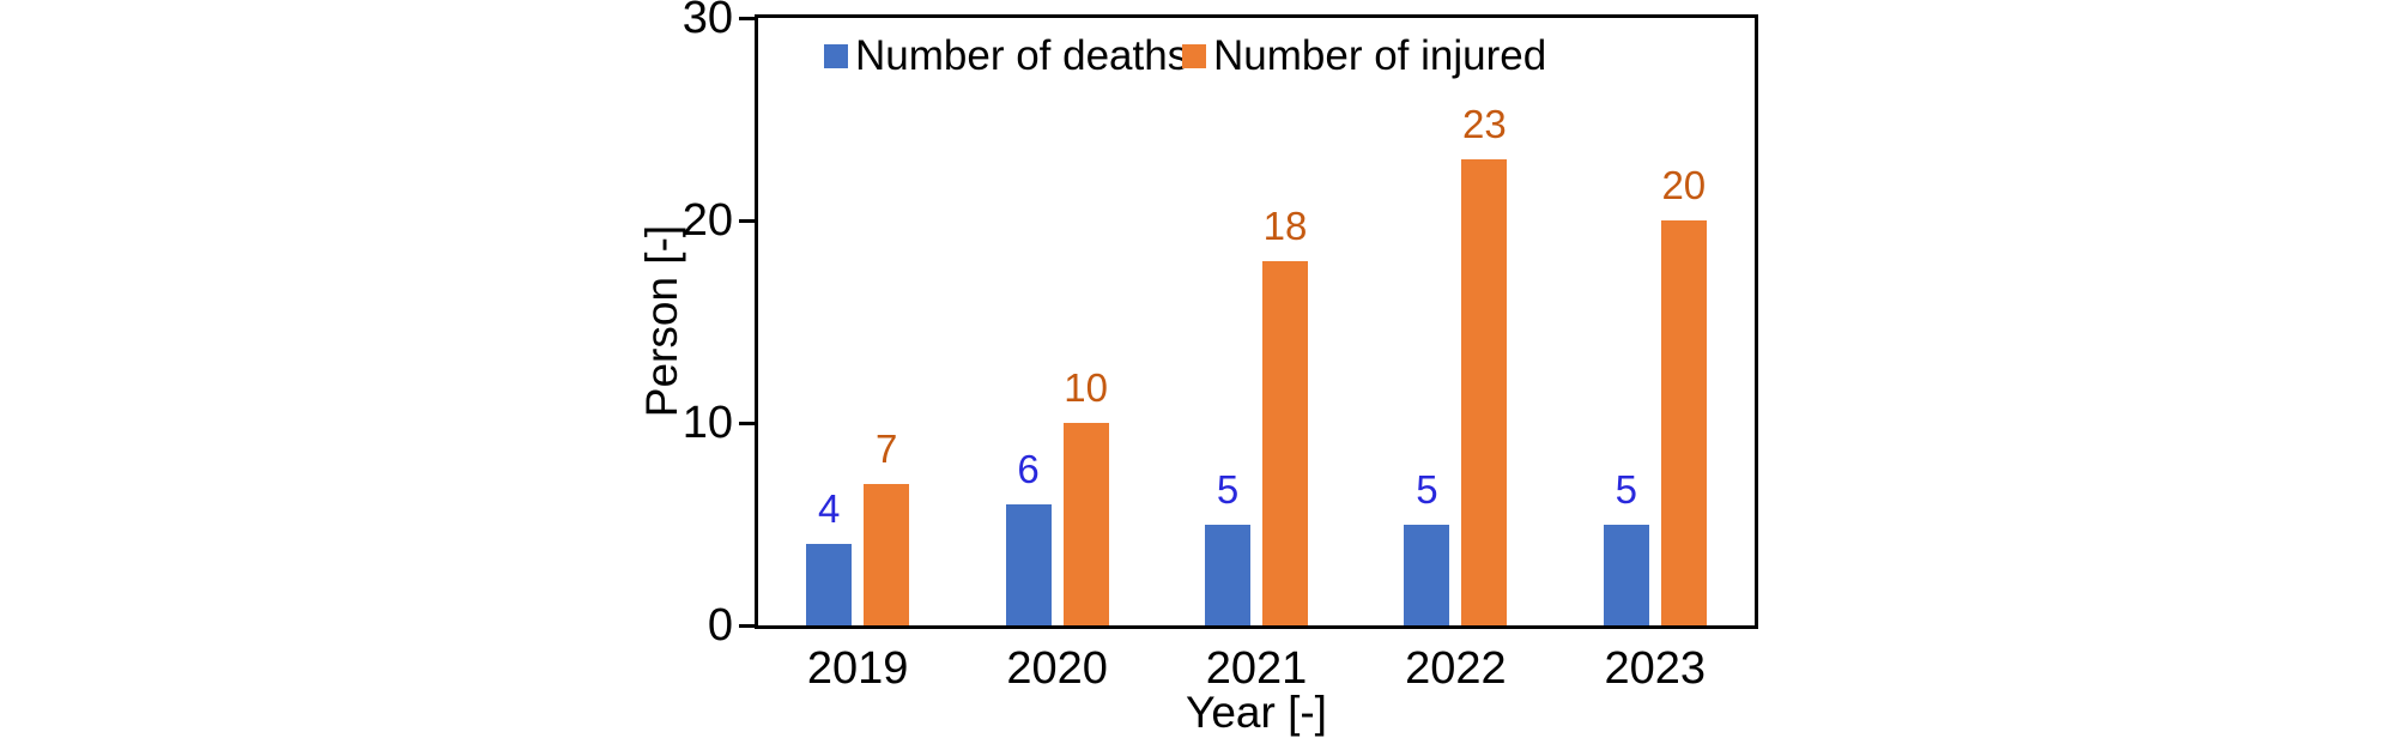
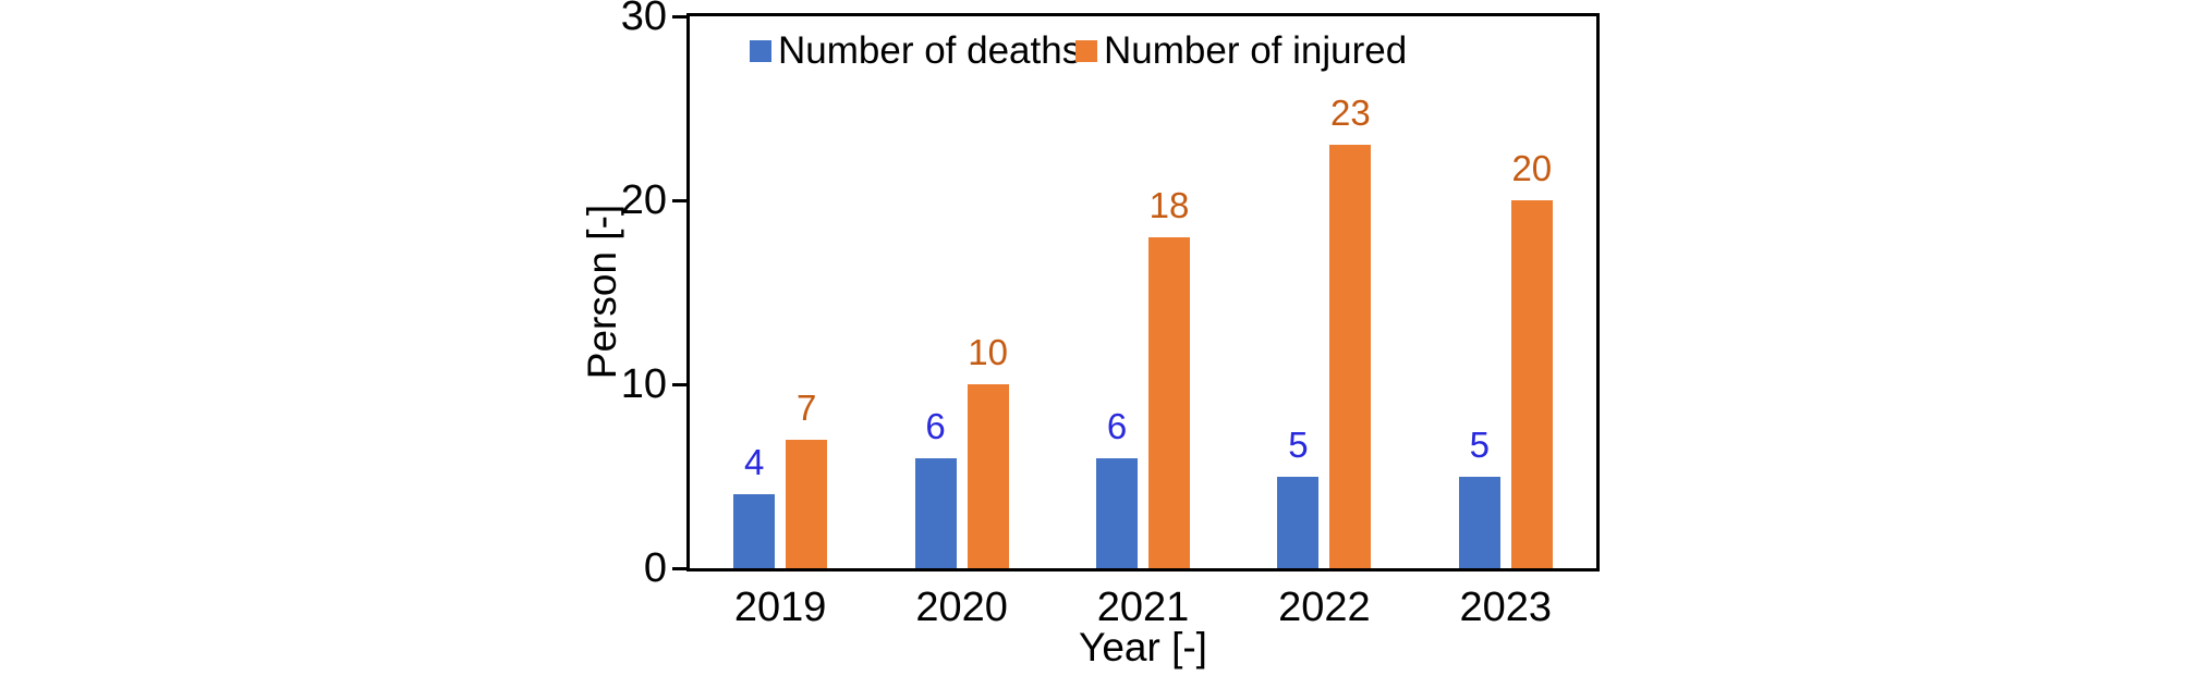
Number of deaths/2021: 5 -> 6
